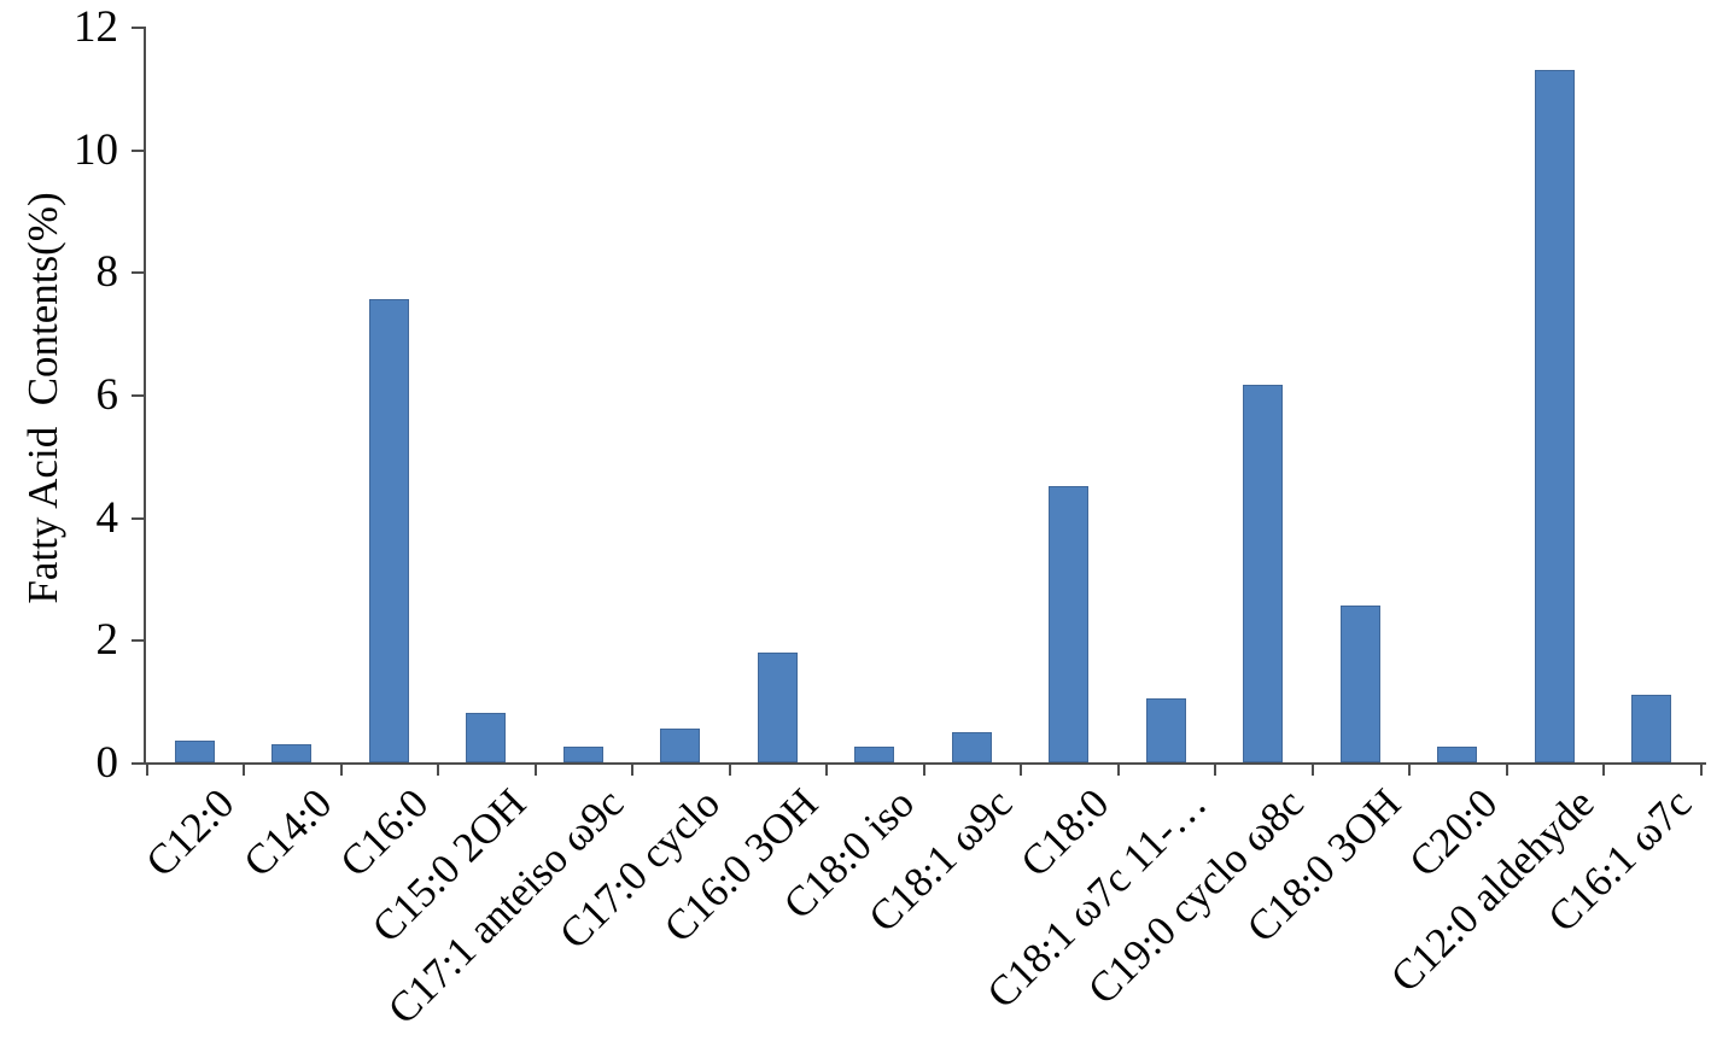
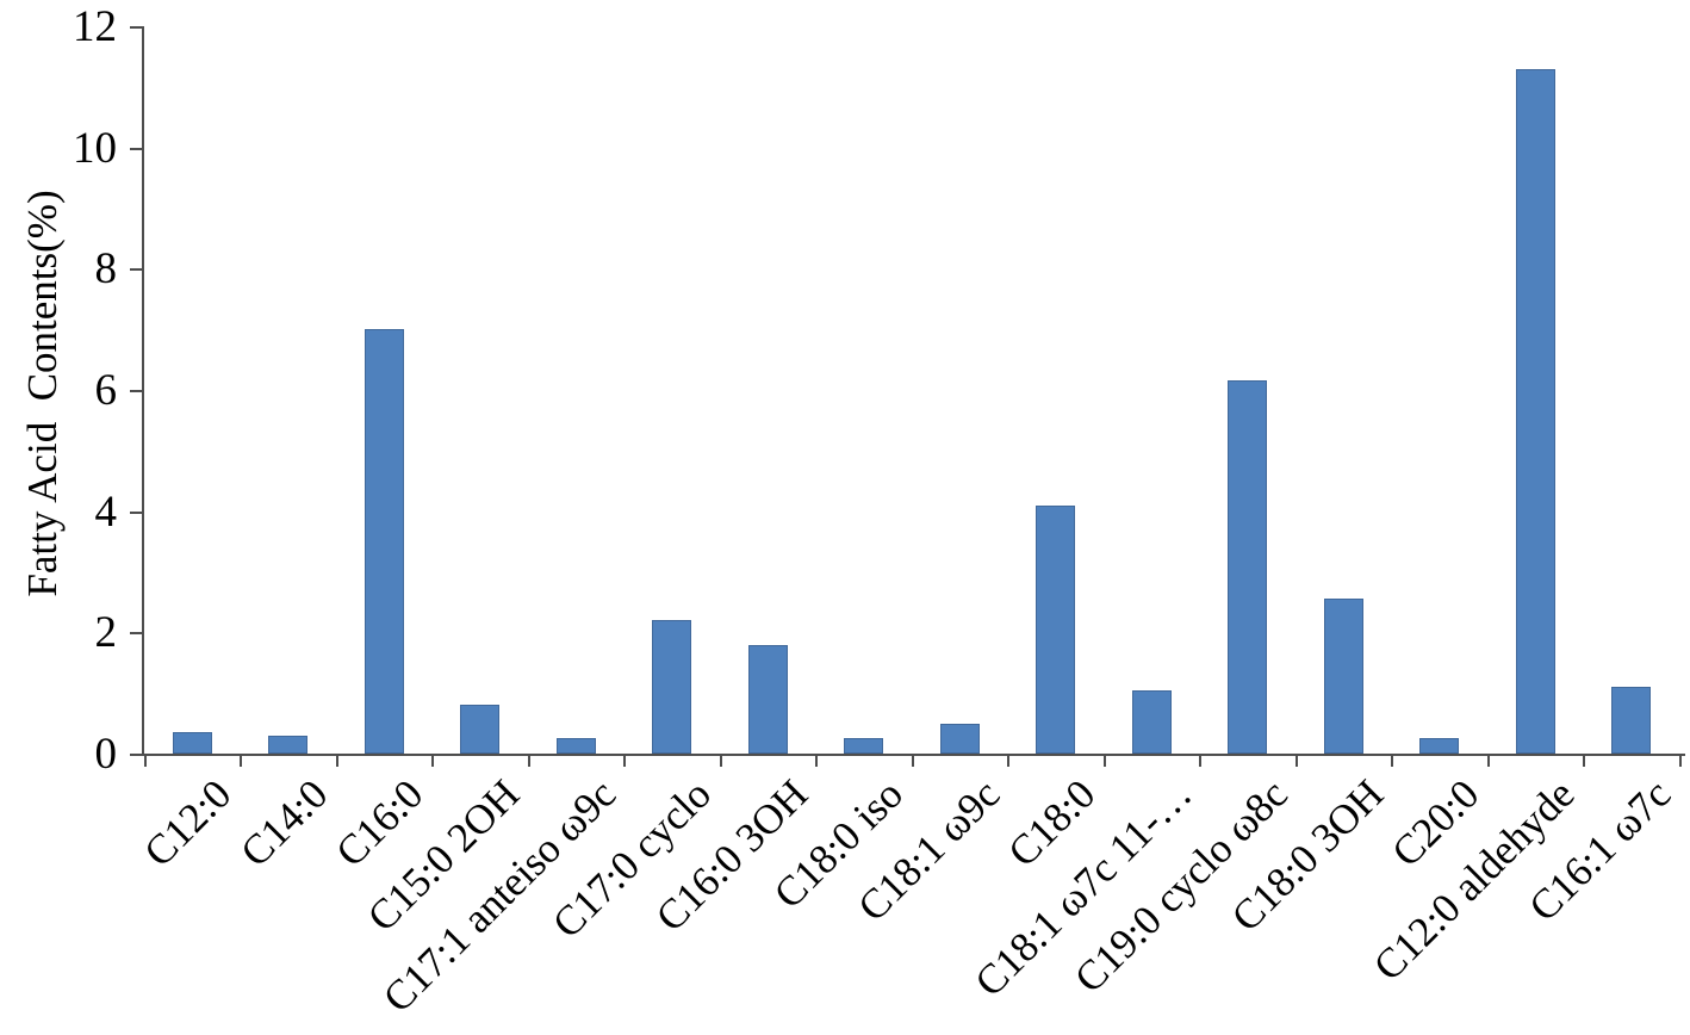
C16:0: 7.5 -> 7.0
C17:0 cyclo: 0.6 -> 2.2
C18:0: 4.5 -> 4.1
